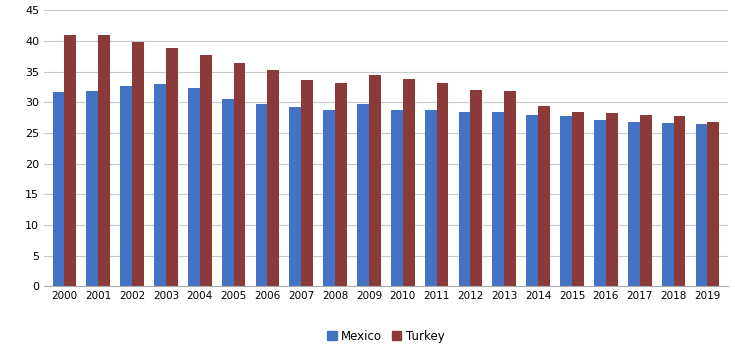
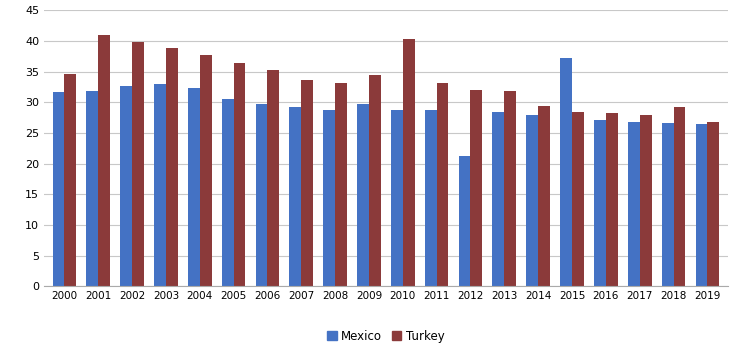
Turkey/2000: 41.0 -> 34.6
Turkey/2010: 33.8 -> 40.4
Mexico/2012: 28.4 -> 21.2
Mexico/2015: 27.8 -> 37.2
Turkey/2018: 27.7 -> 29.2
